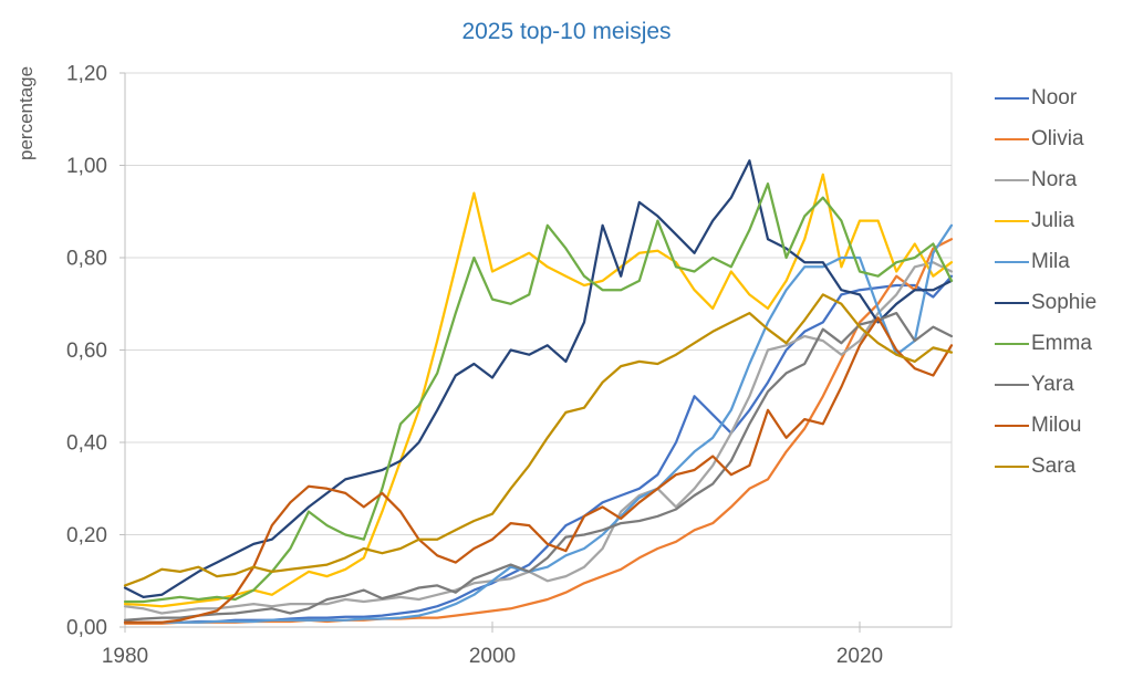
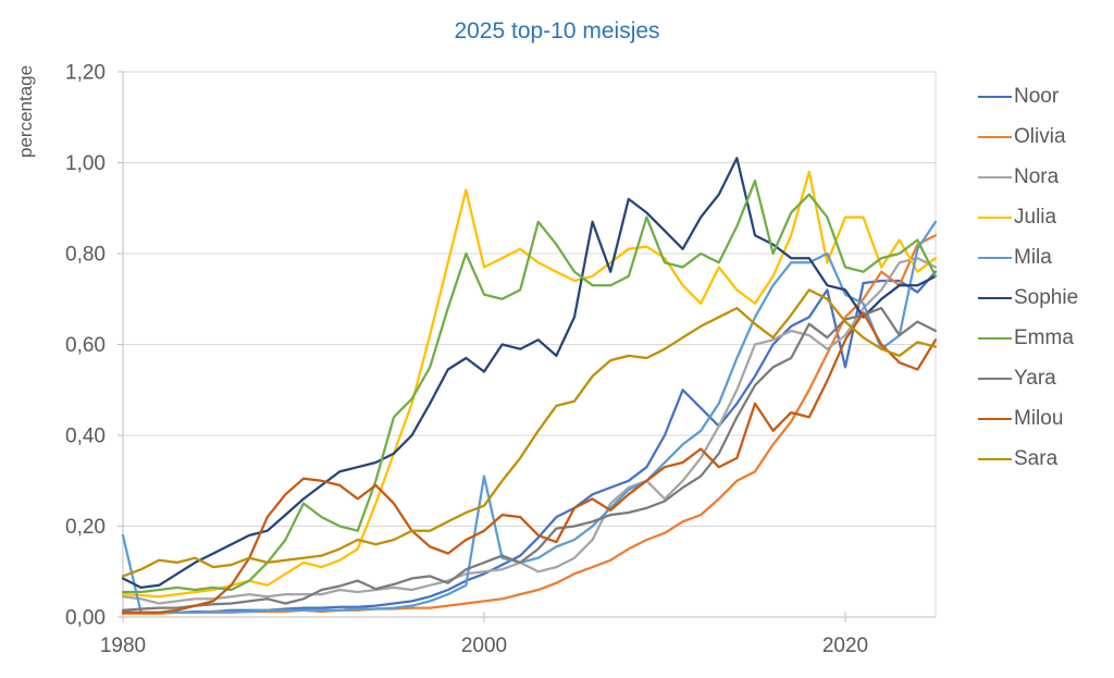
Mila/1980: 0,01 -> 0,18
Mila/2000: 0,10 -> 0,31
Noor/2020: 0,73 -> 0,55
Mila/2020: 0,80 -> 0,71
